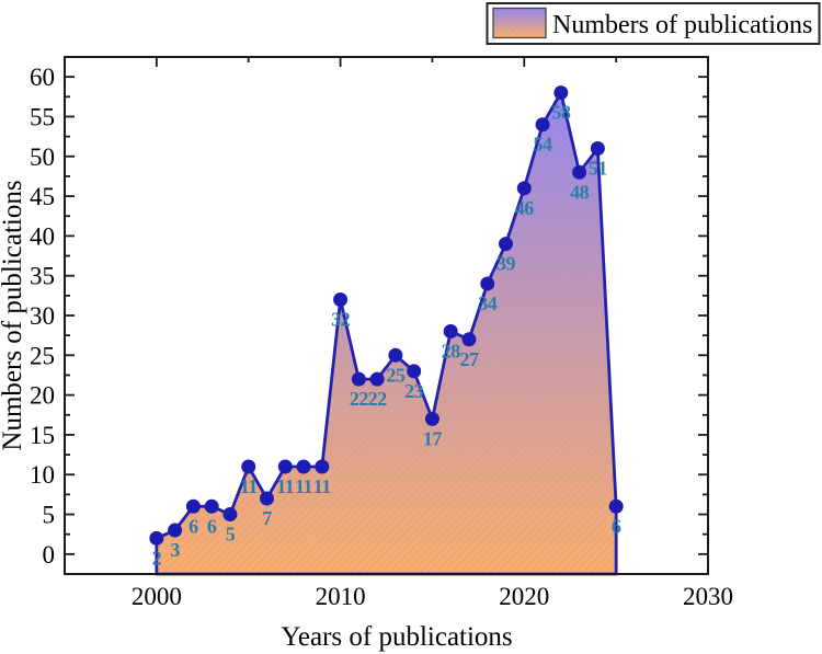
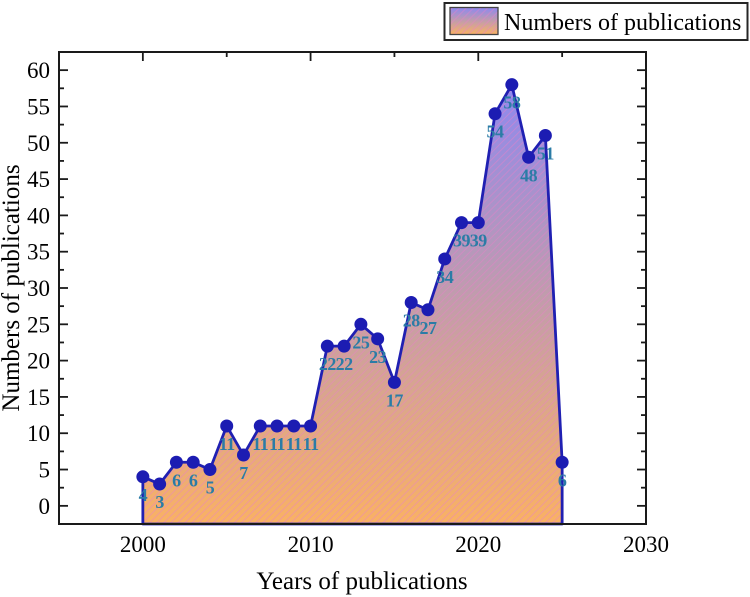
2000: 2 -> 4
2010: 32 -> 11
2020: 46 -> 39
